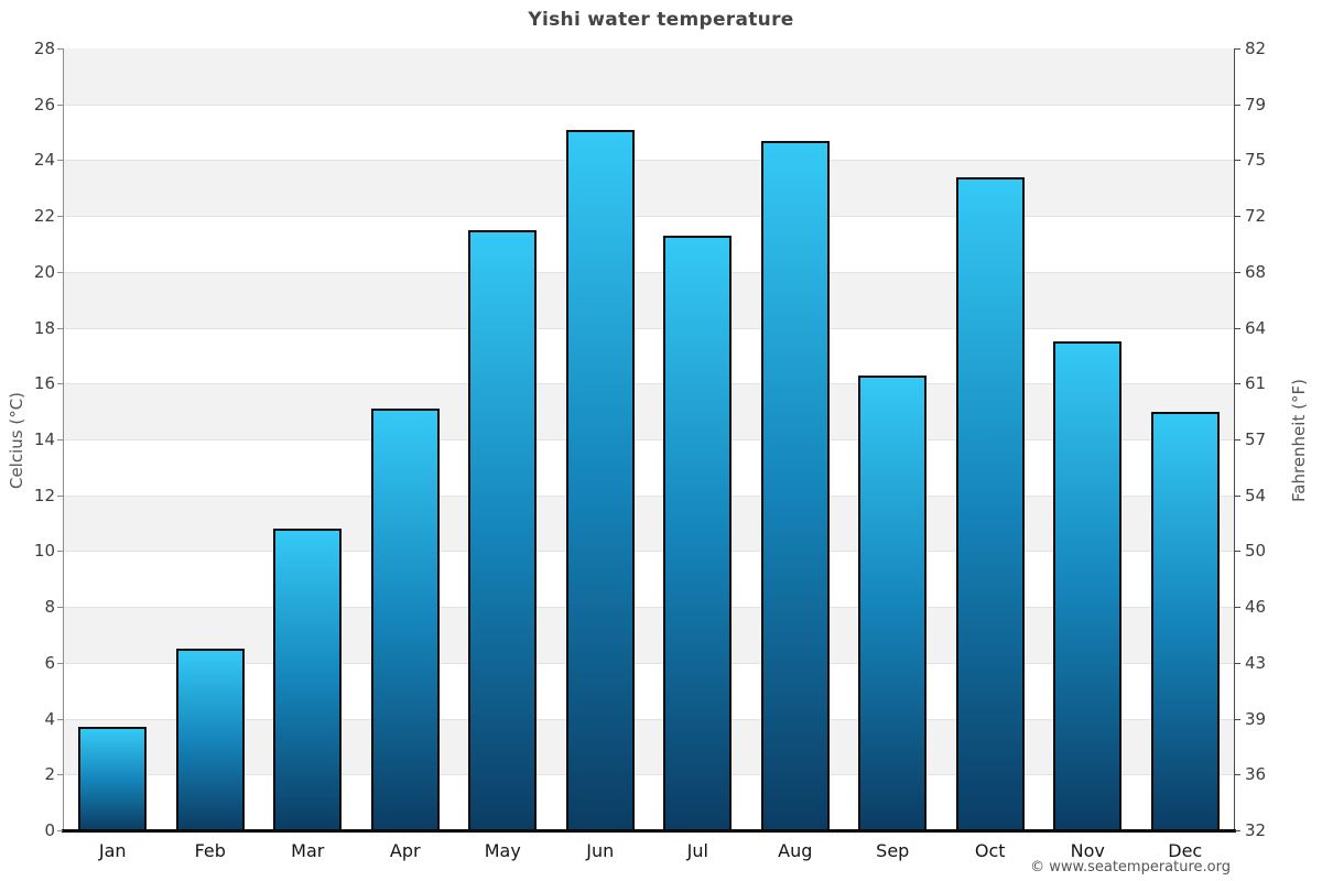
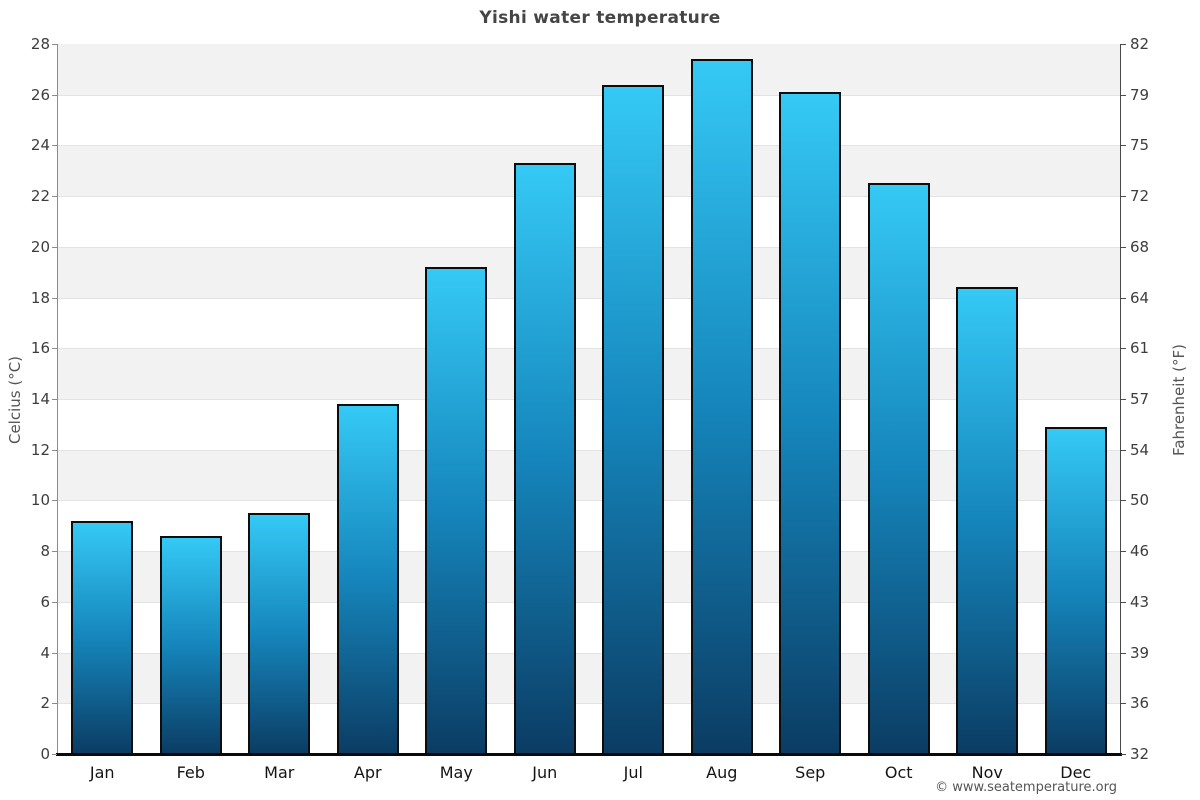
Jan: 3.7 -> 9.2
Feb: 6.5 -> 8.6
Mar: 10.8 -> 9.5
Apr: 15.1 -> 13.8
May: 21.5 -> 19.2
Jun: 25.1 -> 23.3
Jul: 21.3 -> 26.4
Aug: 24.7 -> 27.4
Sep: 16.3 -> 26.1
Oct: 23.4 -> 22.5
Nov: 17.5 -> 18.4
Dec: 15.0 -> 12.9
